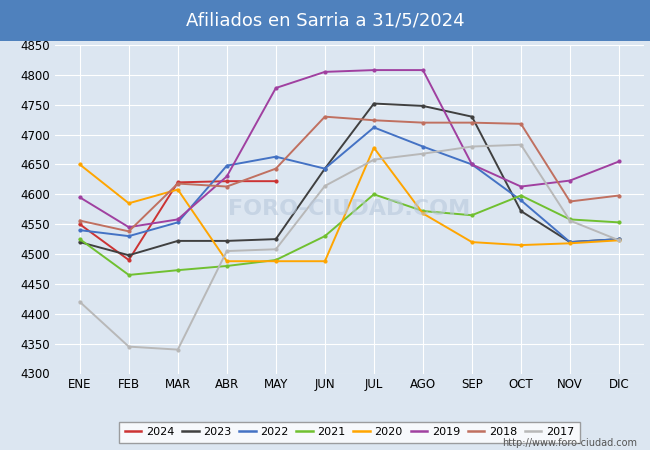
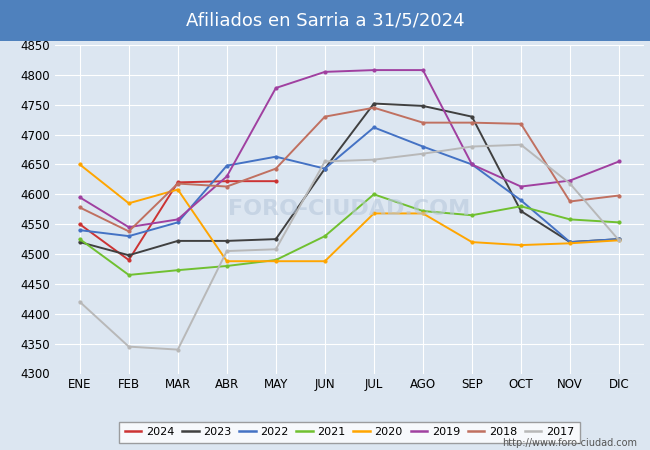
2018/ENE: 4556 -> 4578
2017/JUN: 4614 -> 4655
2020/JUL: 4678 -> 4568
2018/JUL: 4724 -> 4745
2021/OCT: 4598 -> 4580
2017/NOV: 4556 -> 4618
